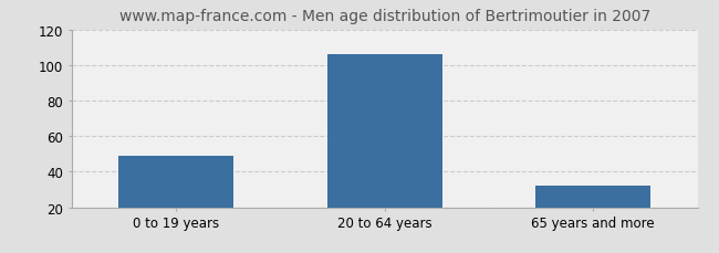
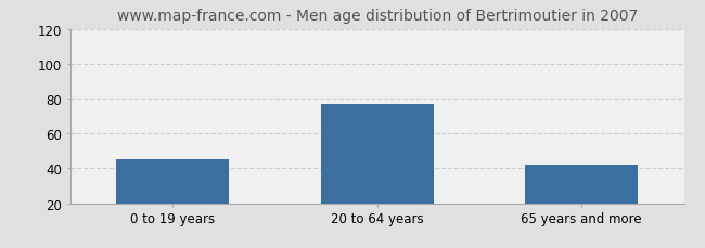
0 to 19 years: 49 -> 45
20 to 64 years: 106 -> 77
65 years and more: 32 -> 42
